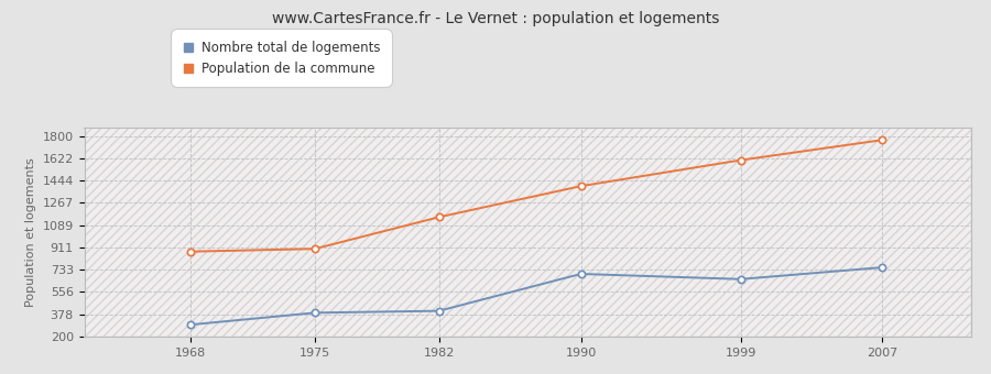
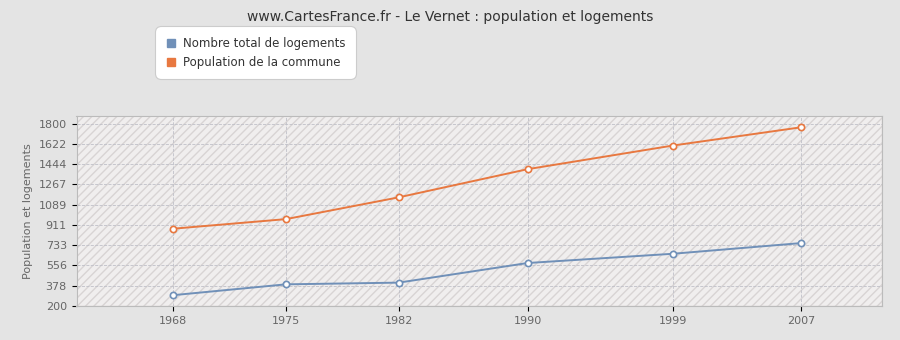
Population de la commune/1975: 900 -> 960
Nombre total de logements/1990: 700 -> 580
